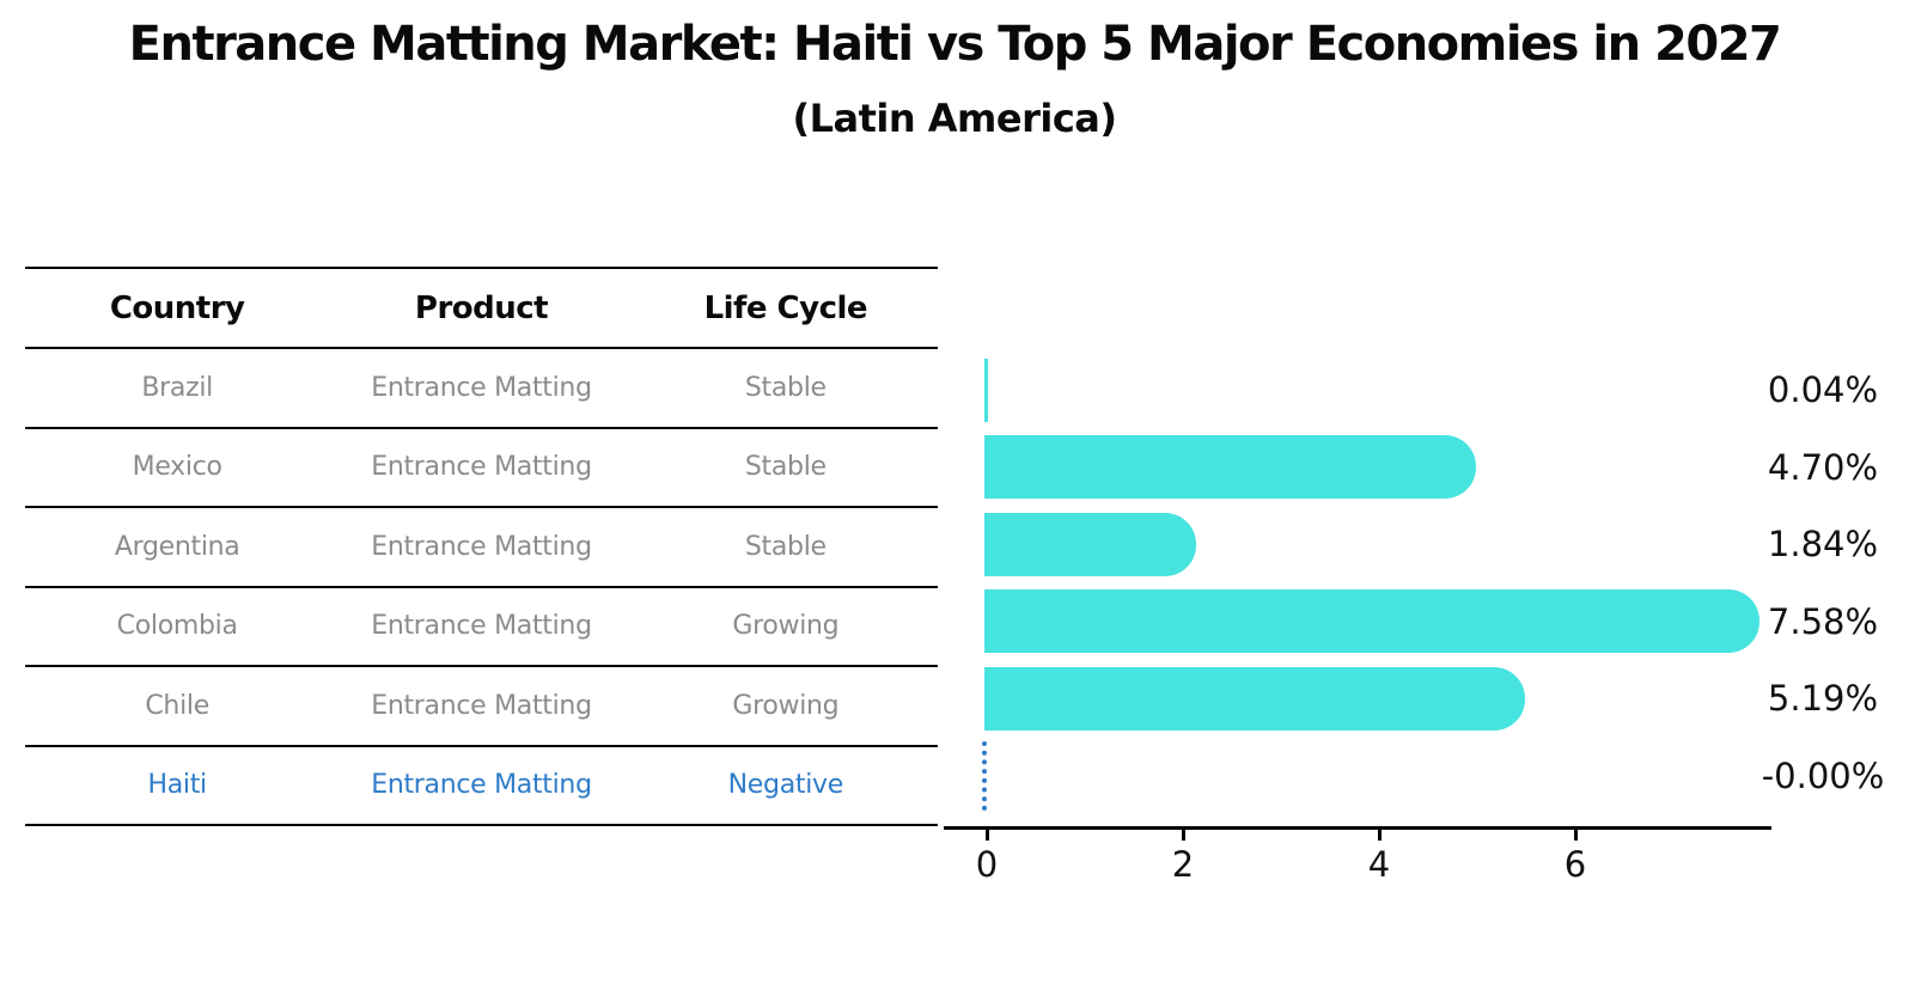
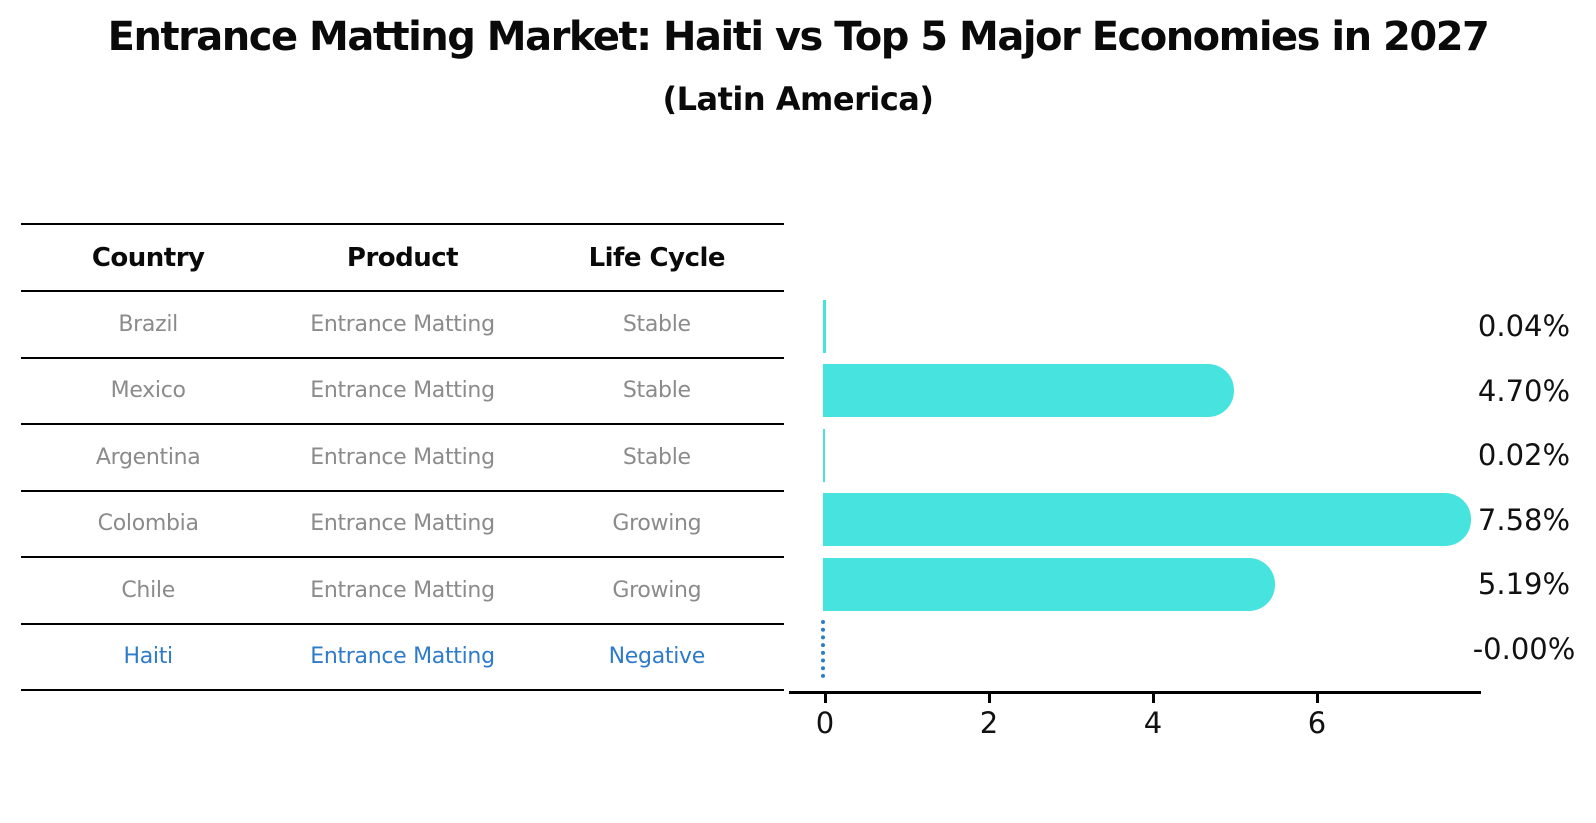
Argentina: 1.84% -> 0.02%
